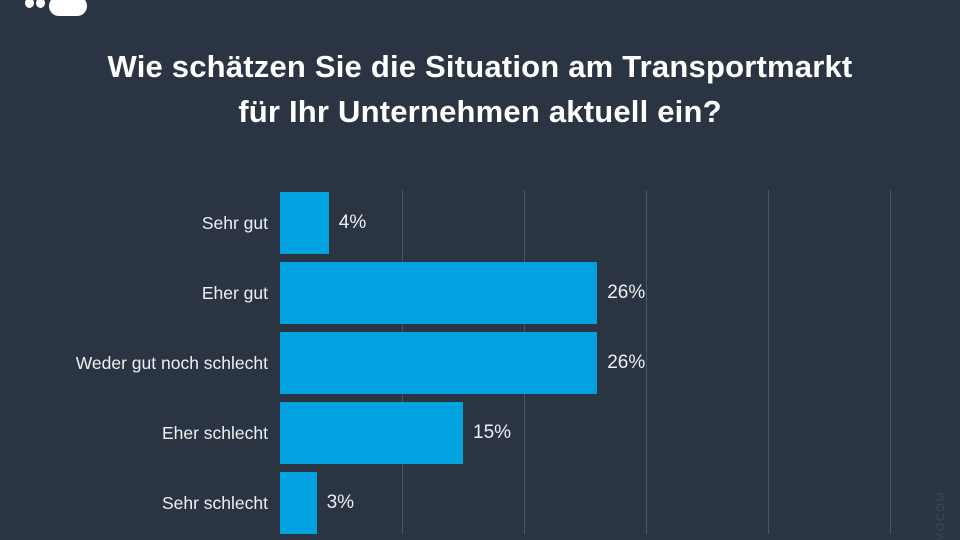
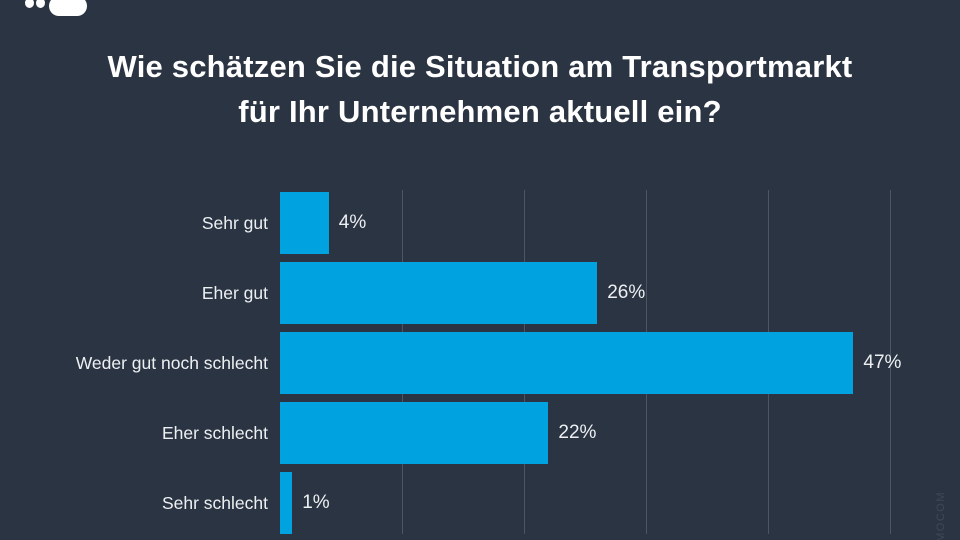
Weder gut noch schlecht: 26% -> 47%
Eher schlecht: 15% -> 22%
Sehr schlecht: 3% -> 1%
